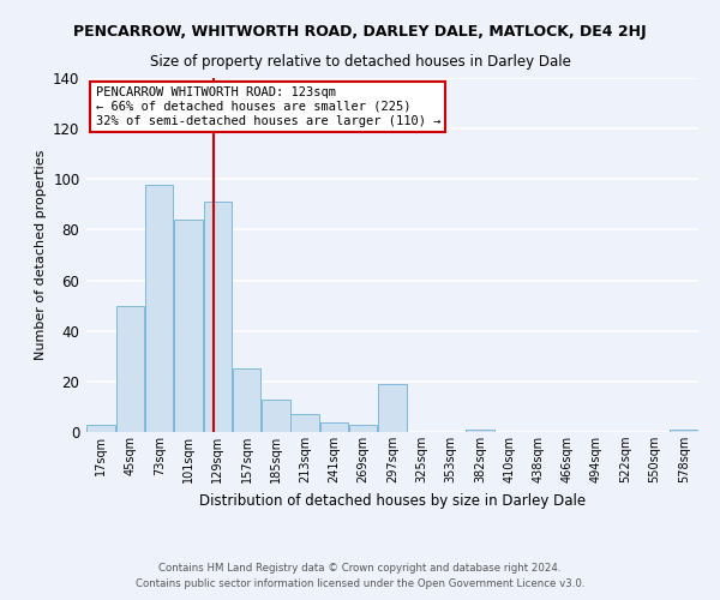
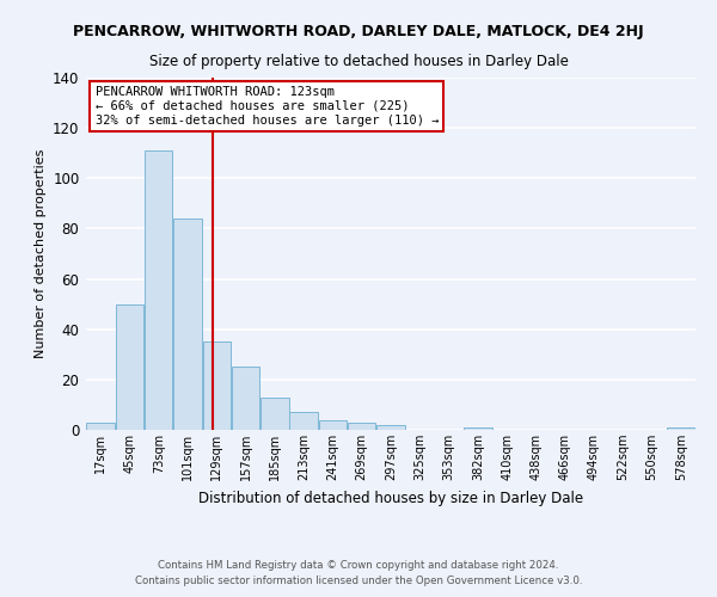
73sqm: 98 -> 111
129sqm: 91 -> 35
297sqm: 19 -> 2
